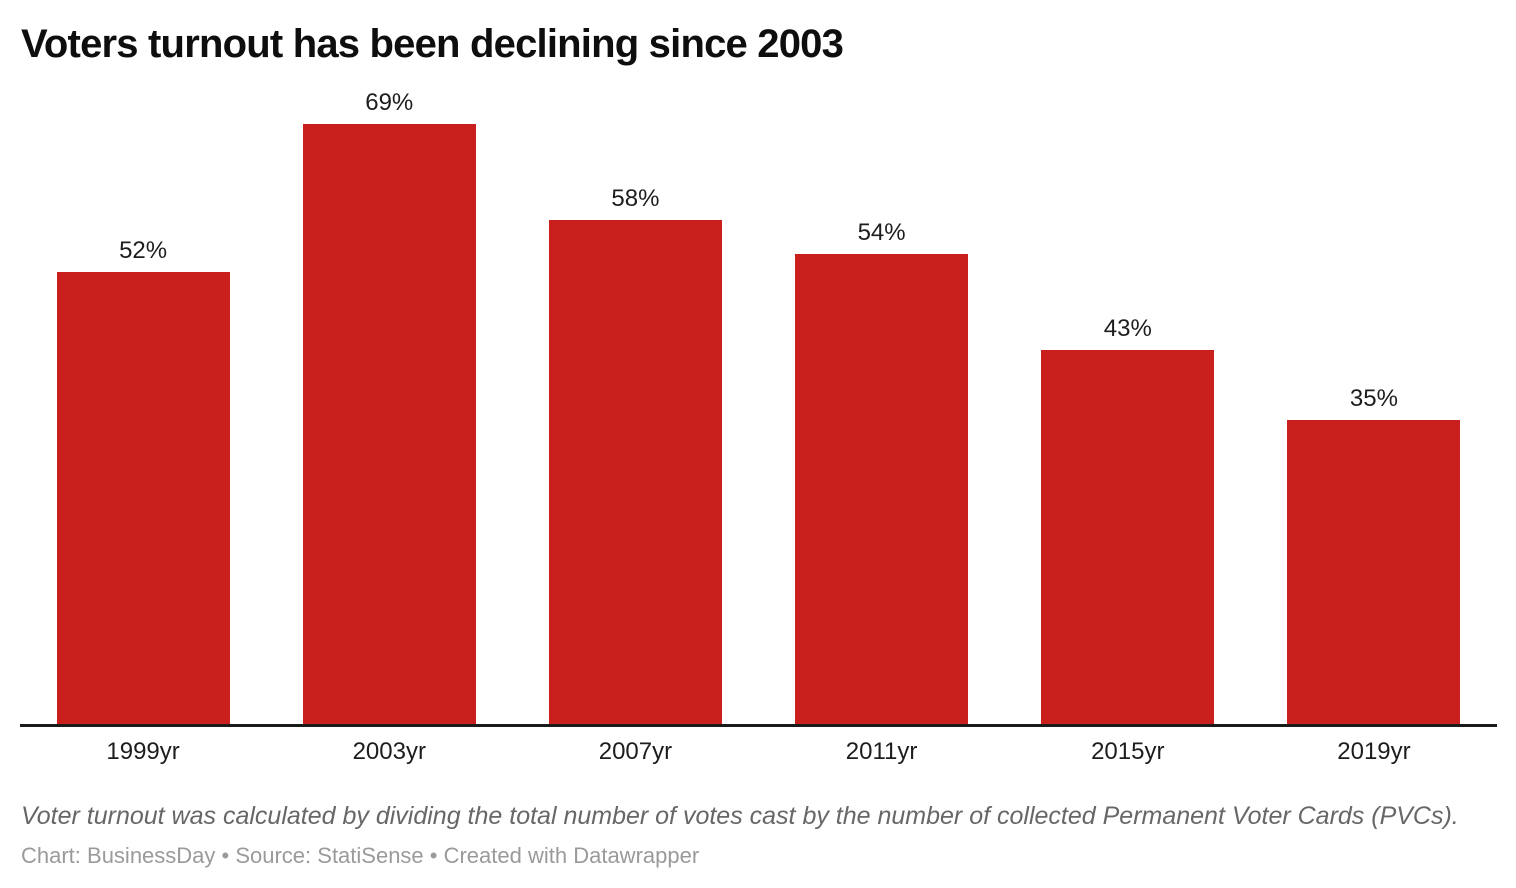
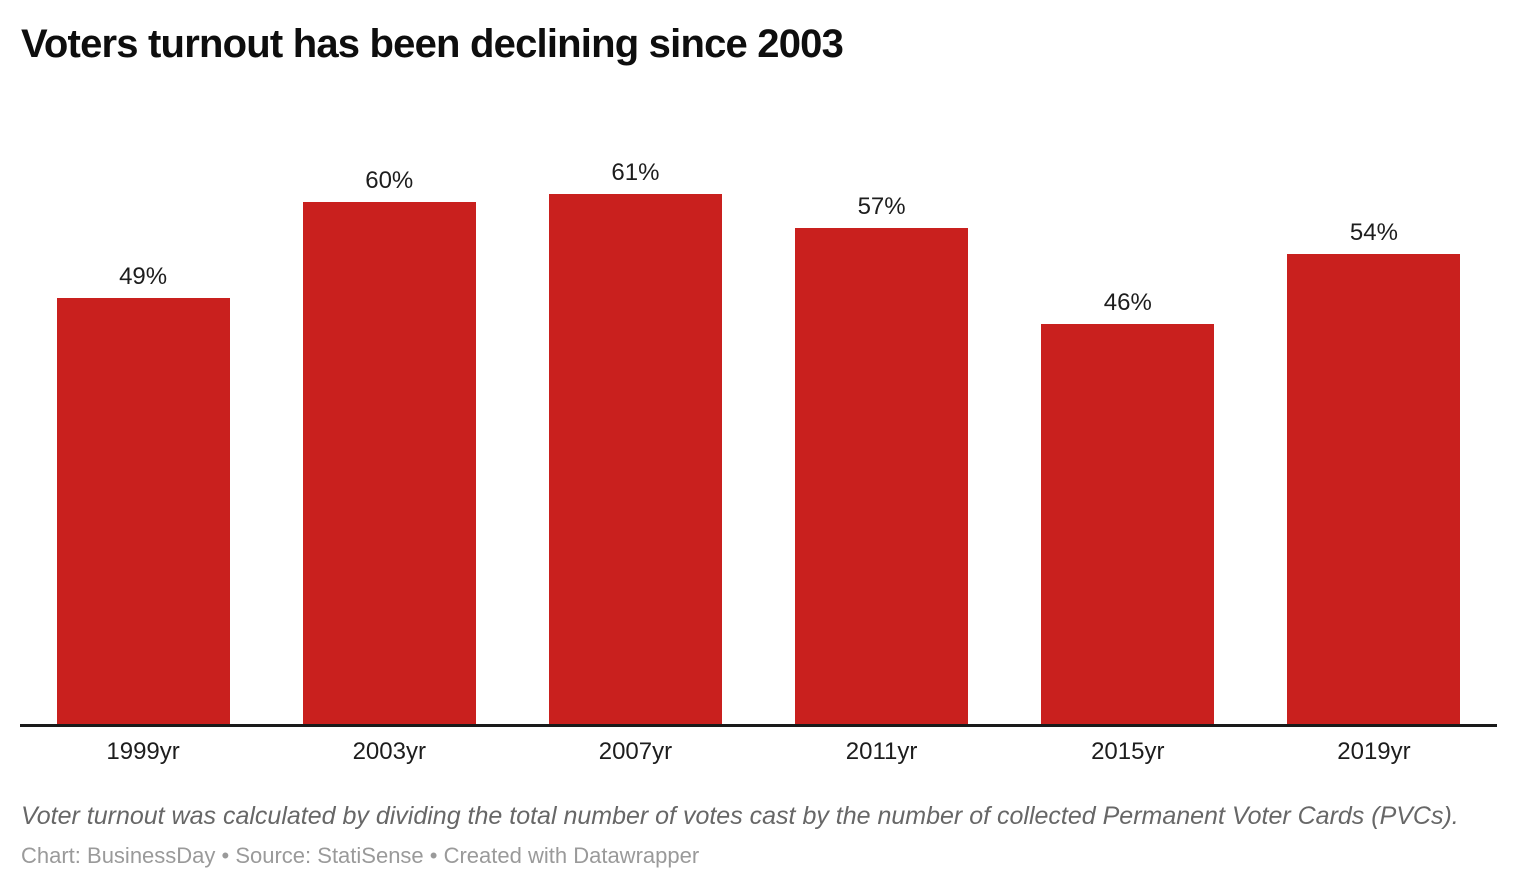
1999yr: 52% -> 49%
2003yr: 69% -> 60%
2007yr: 58% -> 61%
2011yr: 54% -> 57%
2015yr: 43% -> 46%
2019yr: 35% -> 54%
